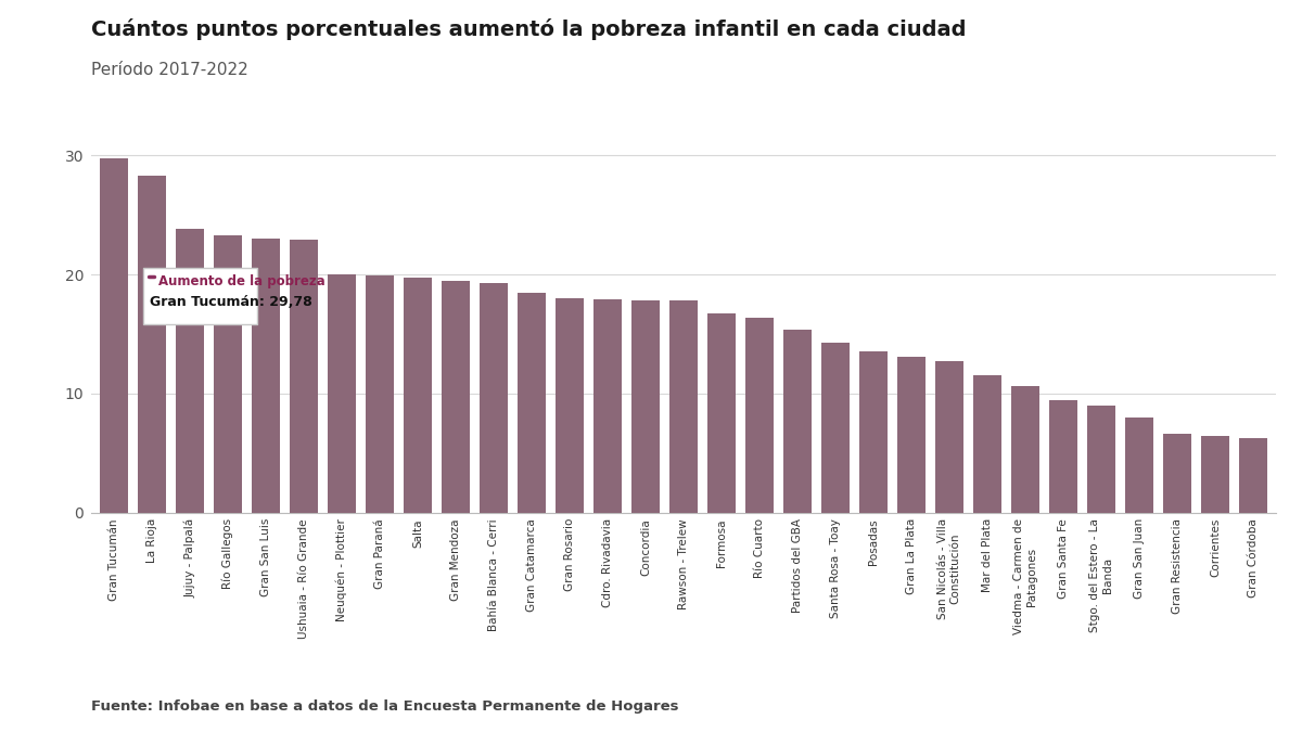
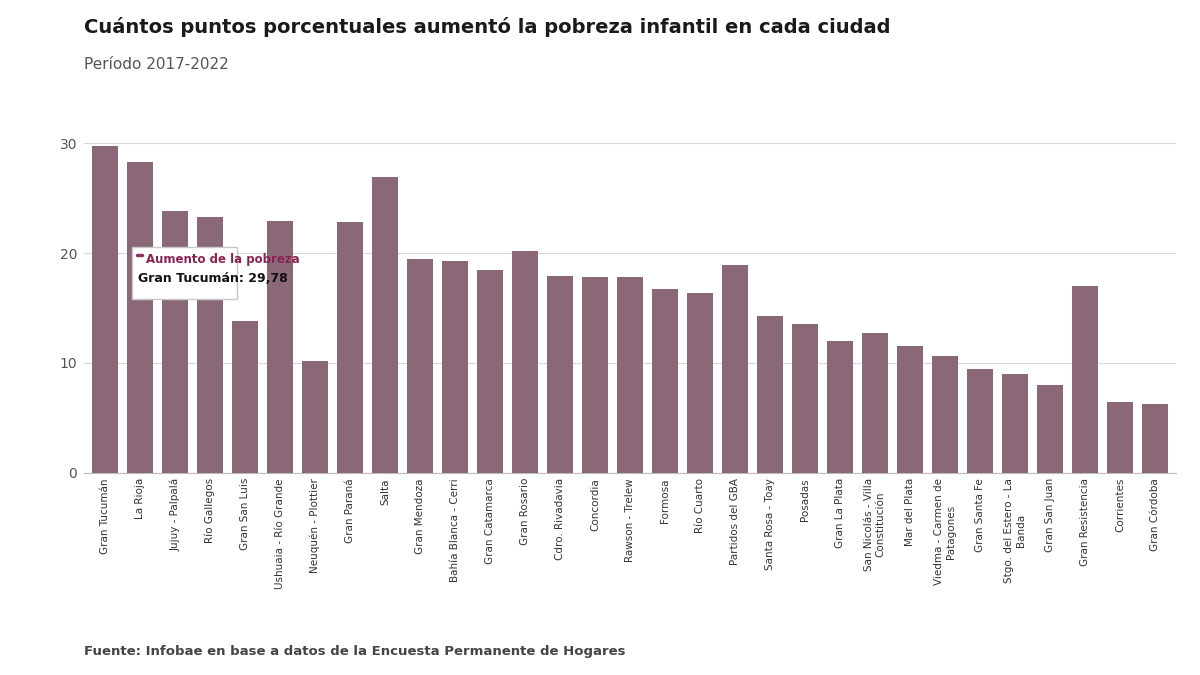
Gran San Luis: 23.0 -> 13.8
Neuquén - Plottier: 20.0 -> 10.2
Gran Paraná: 19.9 -> 22.8
Salta: 19.7 -> 26.9
Gran Rosario: 18.0 -> 20.2
Partidos del GBA: 15.4 -> 18.9
Gran La Plata: 13.1 -> 12.0
Gran Resistencia: 6.6 -> 17.0
